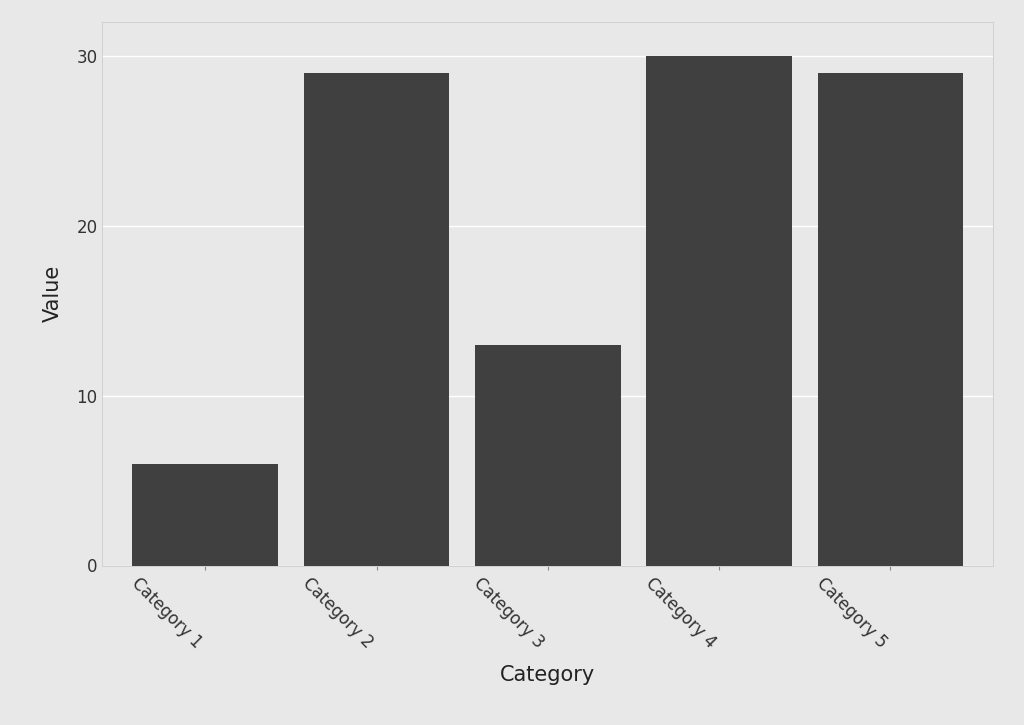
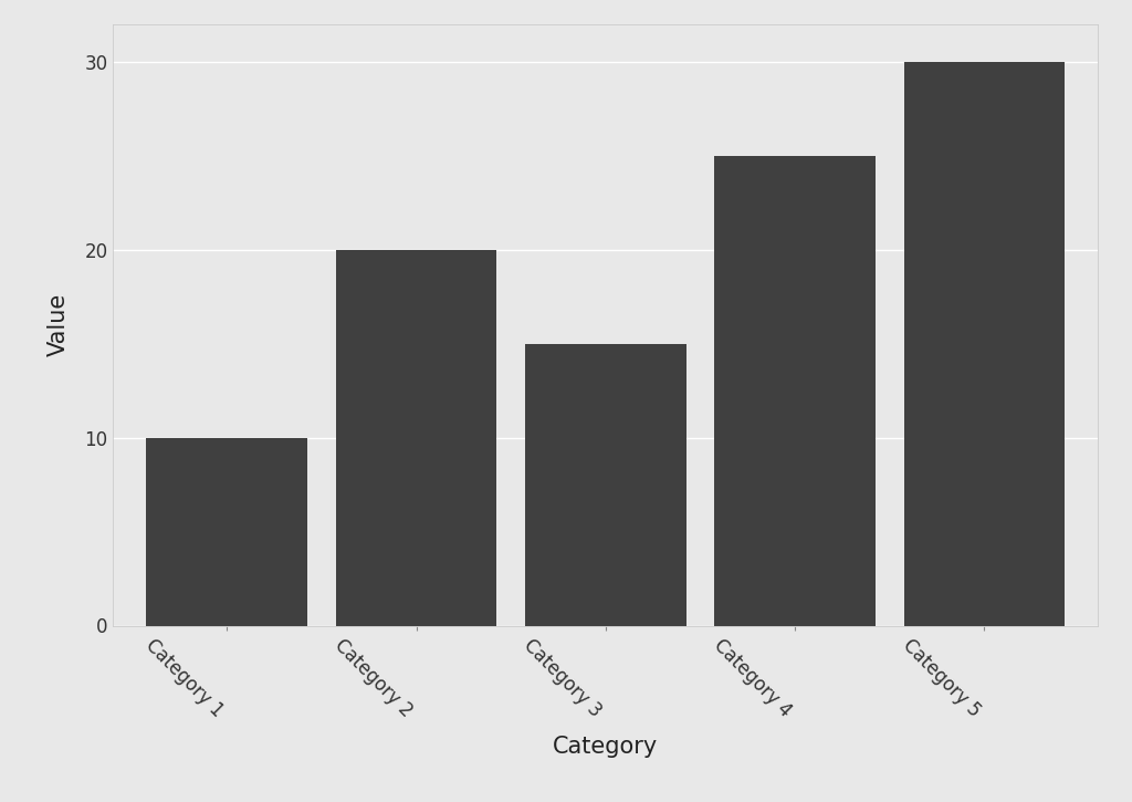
Category 1: 6 -> 10
Category 2: 29 -> 20
Category 3: 13 -> 15
Category 4: 30 -> 25
Category 5: 29 -> 30
